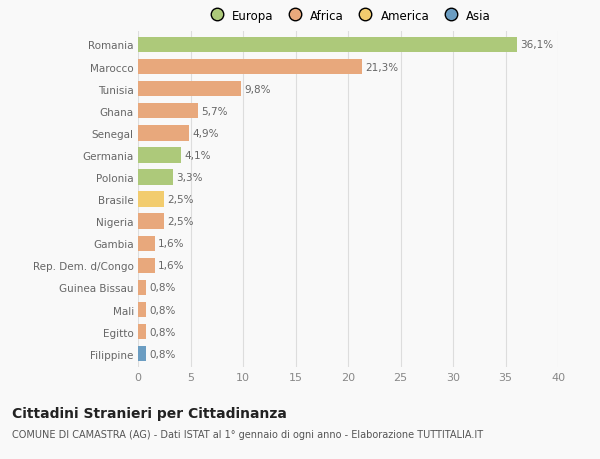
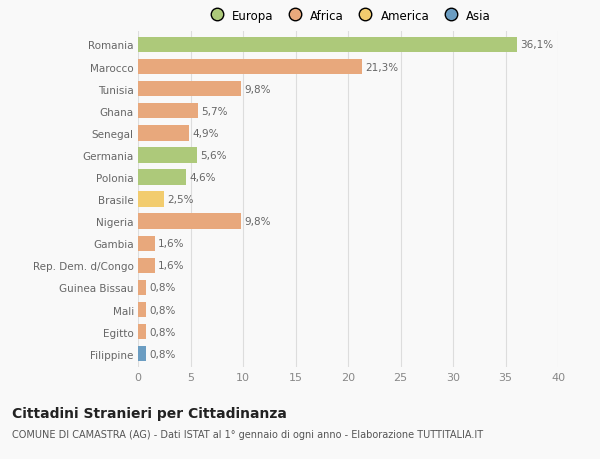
Germania: 4,1% -> 5,6%
Polonia: 3,3% -> 4,6%
Nigeria: 2,5% -> 9,8%
